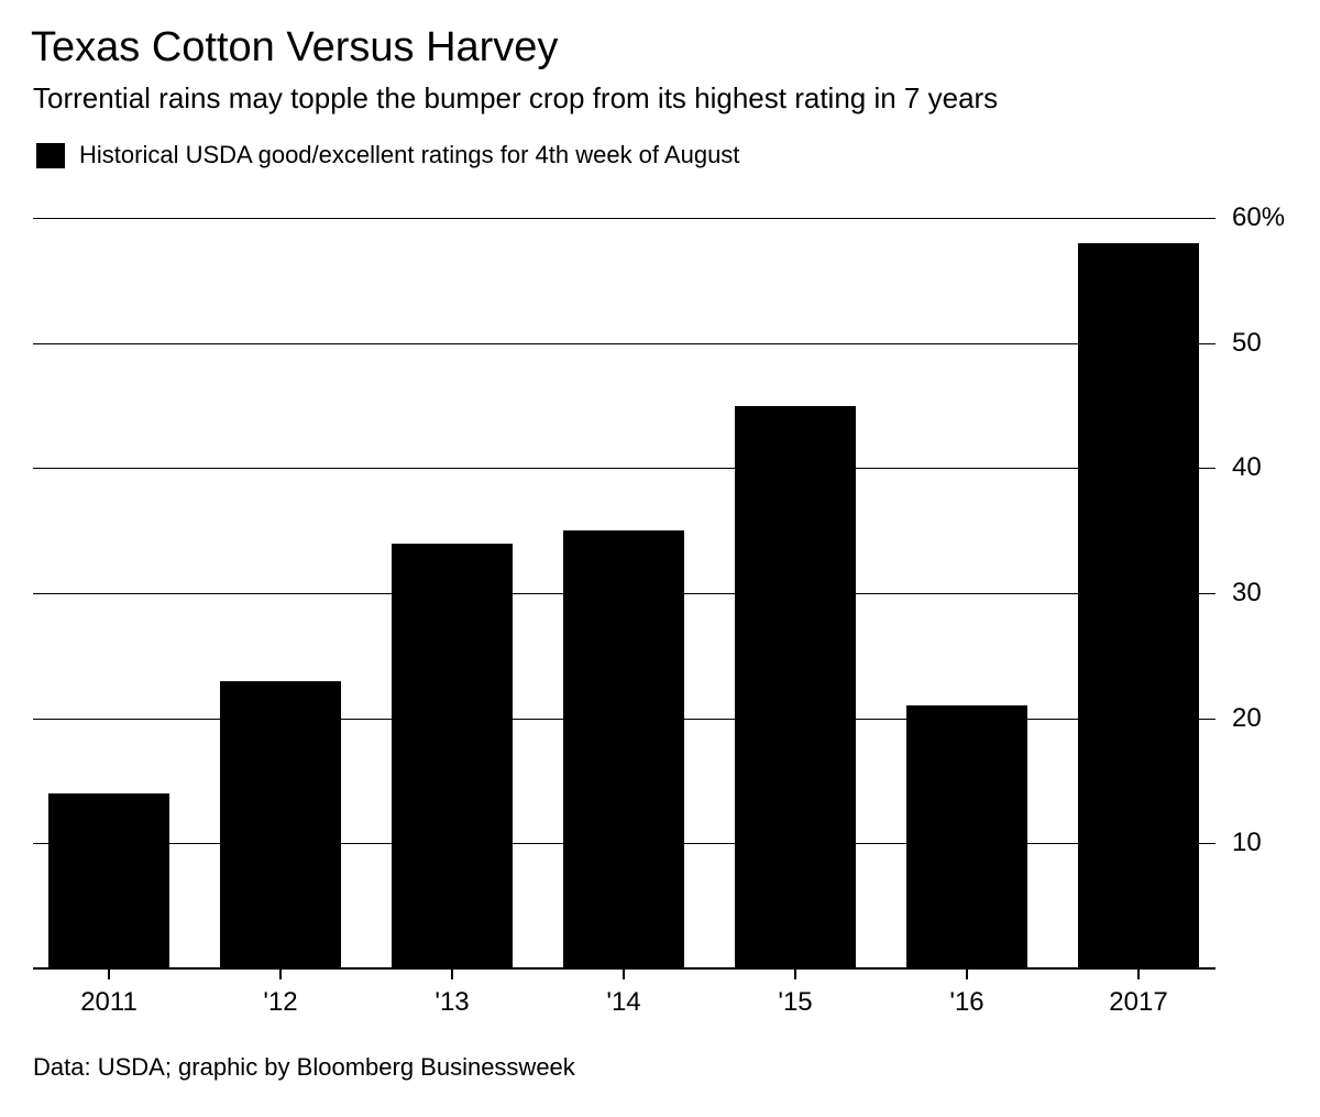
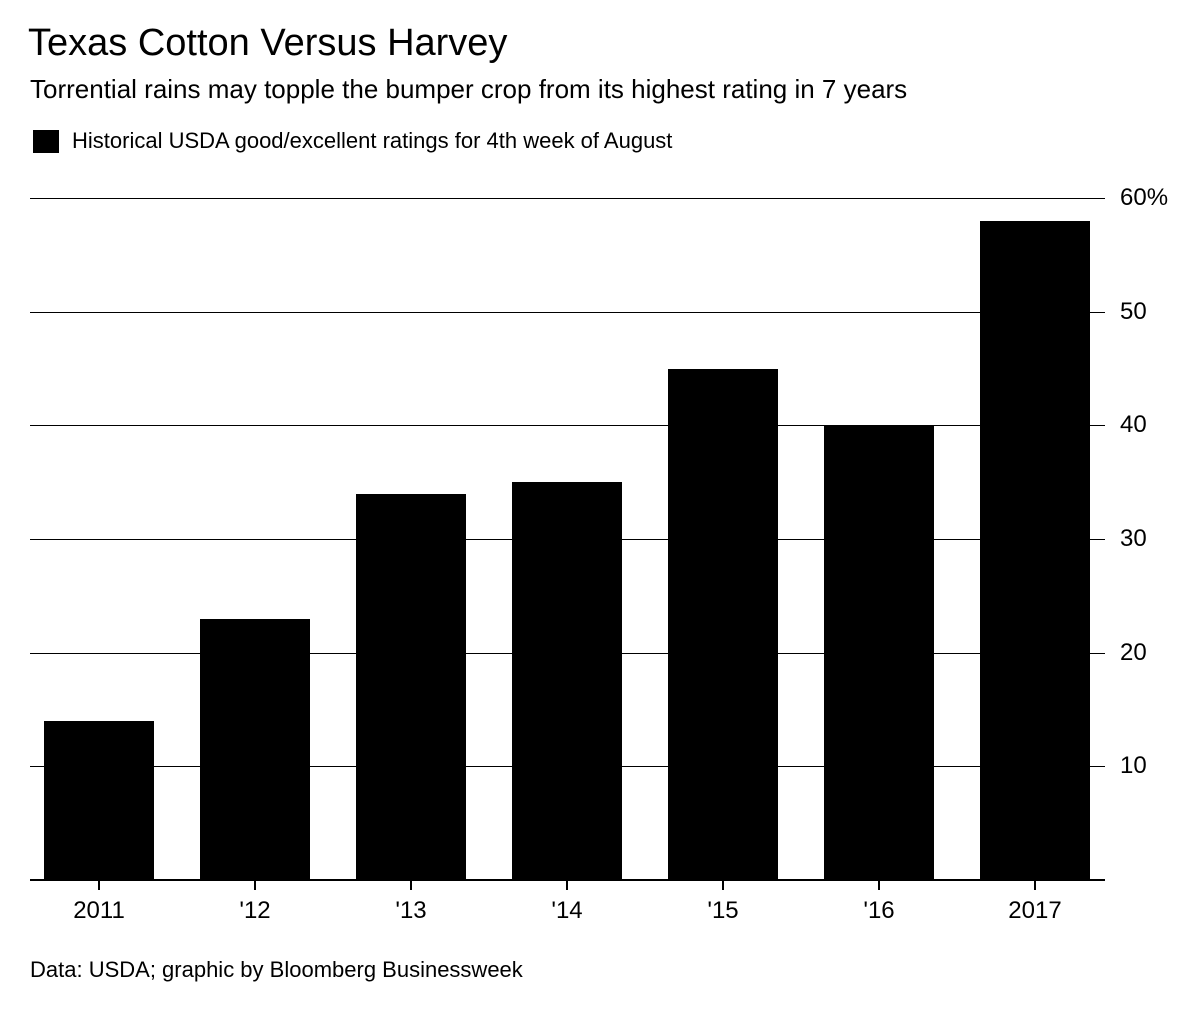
'16: 21% -> 40%
